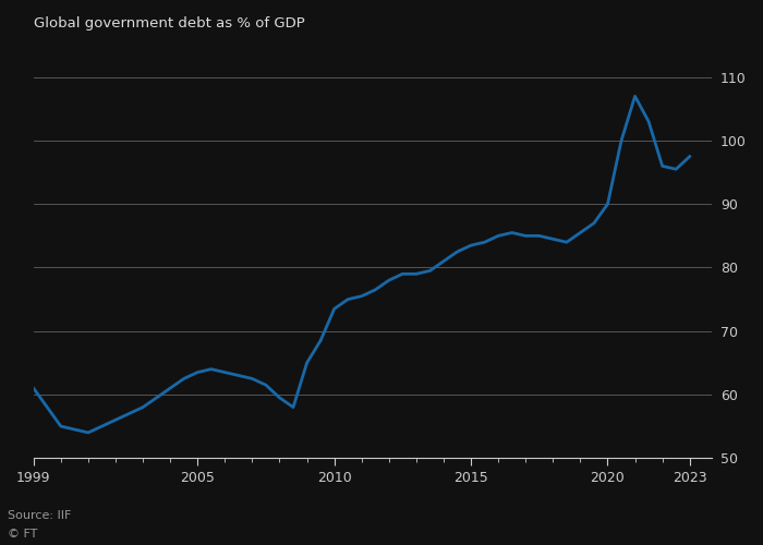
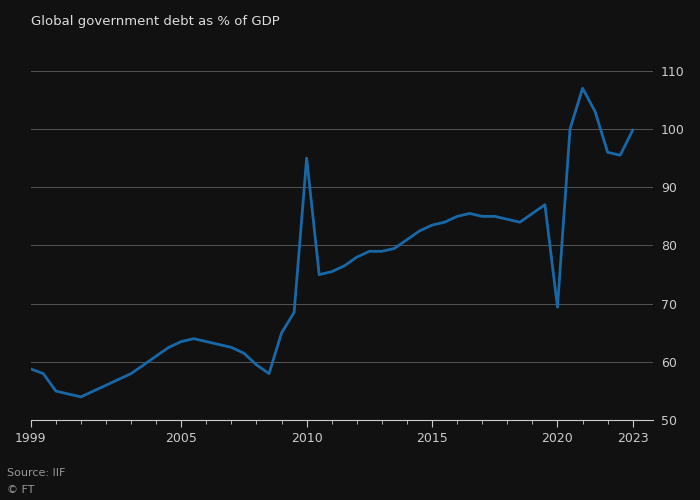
1999: 61.0 -> 58.8
2010: 73.5 -> 95.0
2020: 90.0 -> 69.4
2023: 97.5 -> 99.8
